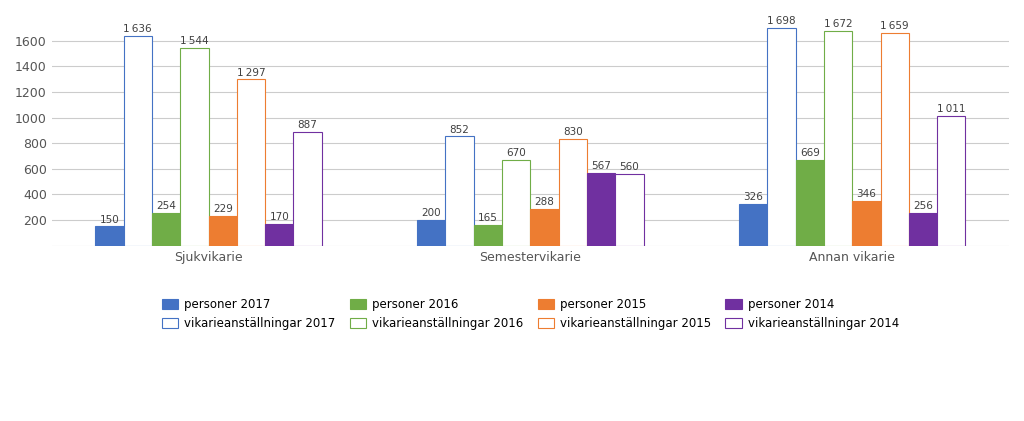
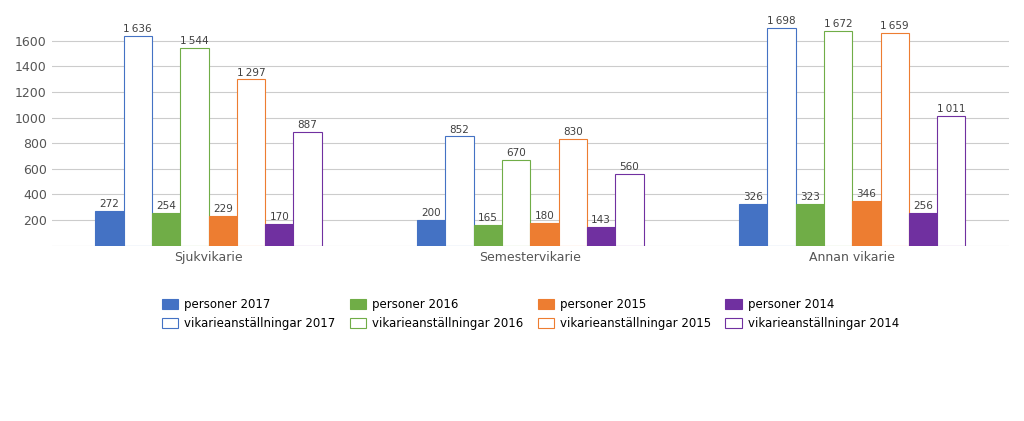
personer 2017/Sjukvikarie: 150 -> 272
personer 2015/Semestervikarie: 288 -> 180
personer 2014/Semestervikarie: 567 -> 143
personer 2016/Annan vikarie: 669 -> 323
